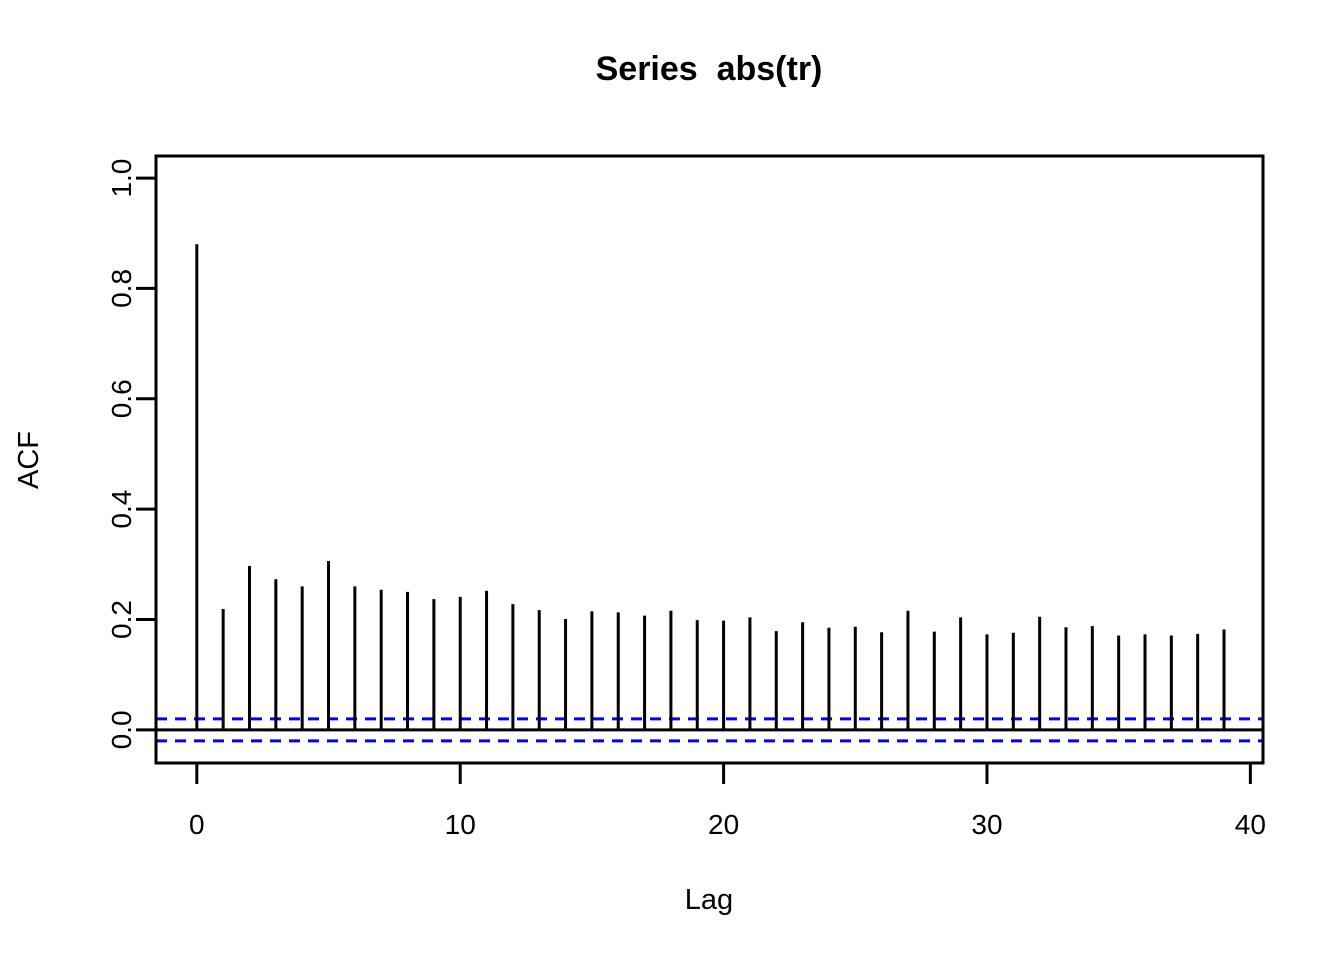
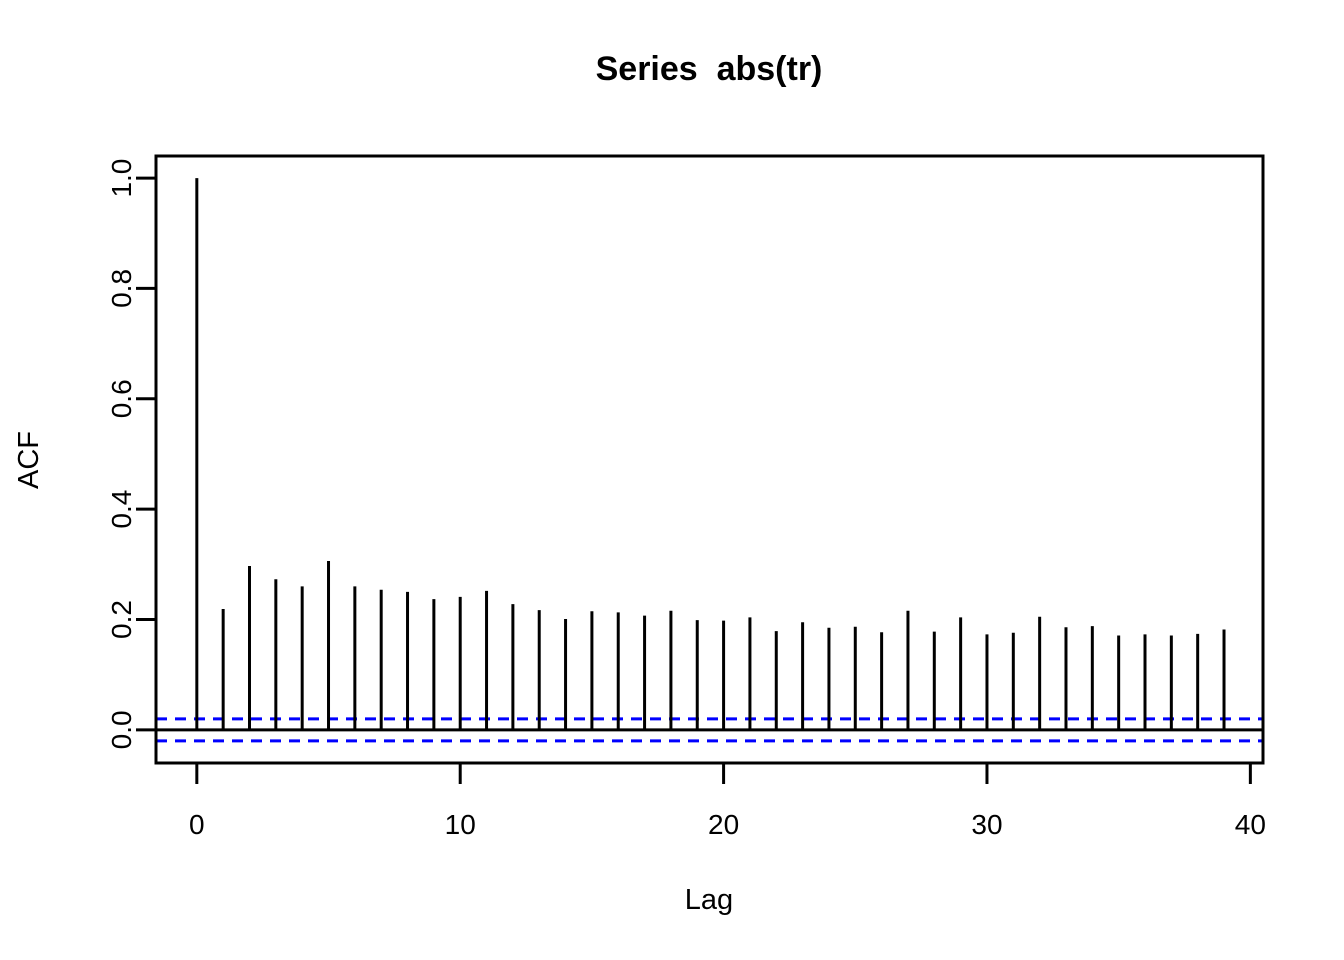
0: 0.88 -> 1.00
